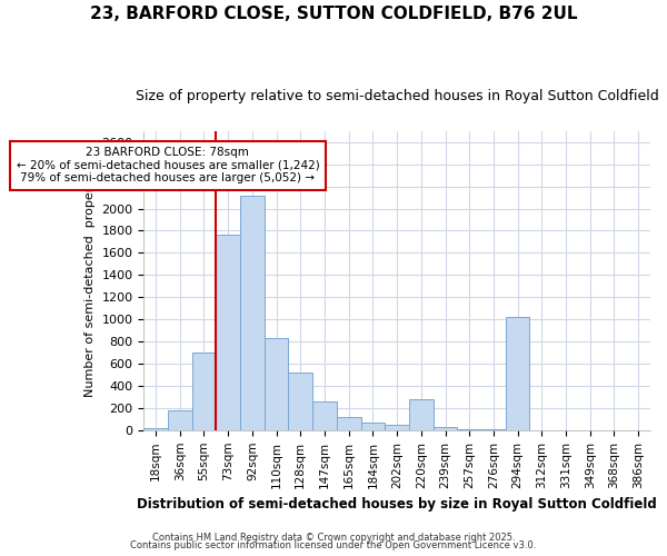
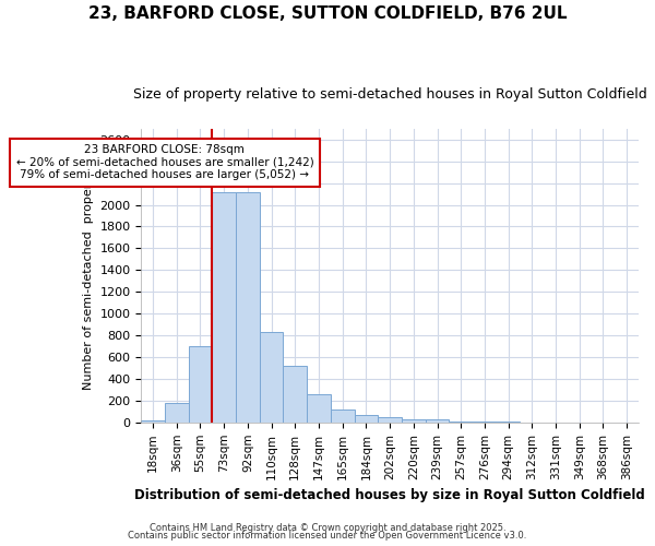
73sqm: 1760 -> 2120
220sqm: 280 -> 30
294sqm: 1020 -> 0
